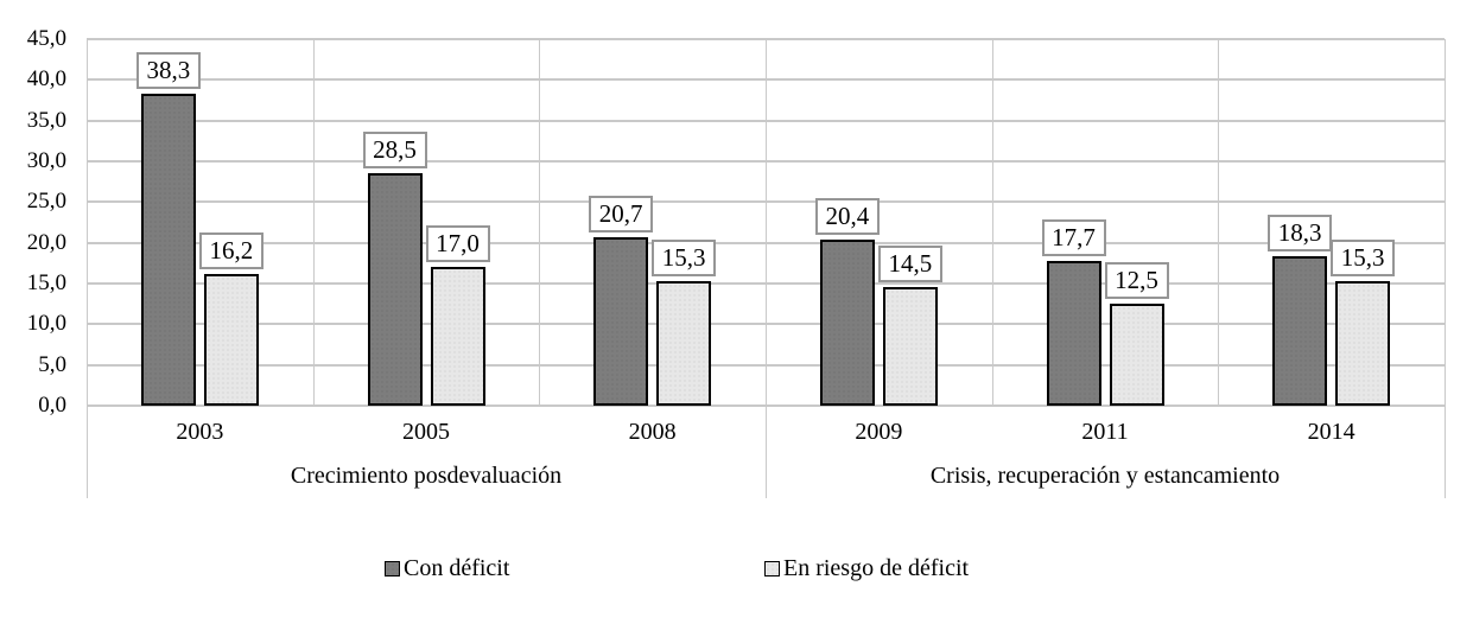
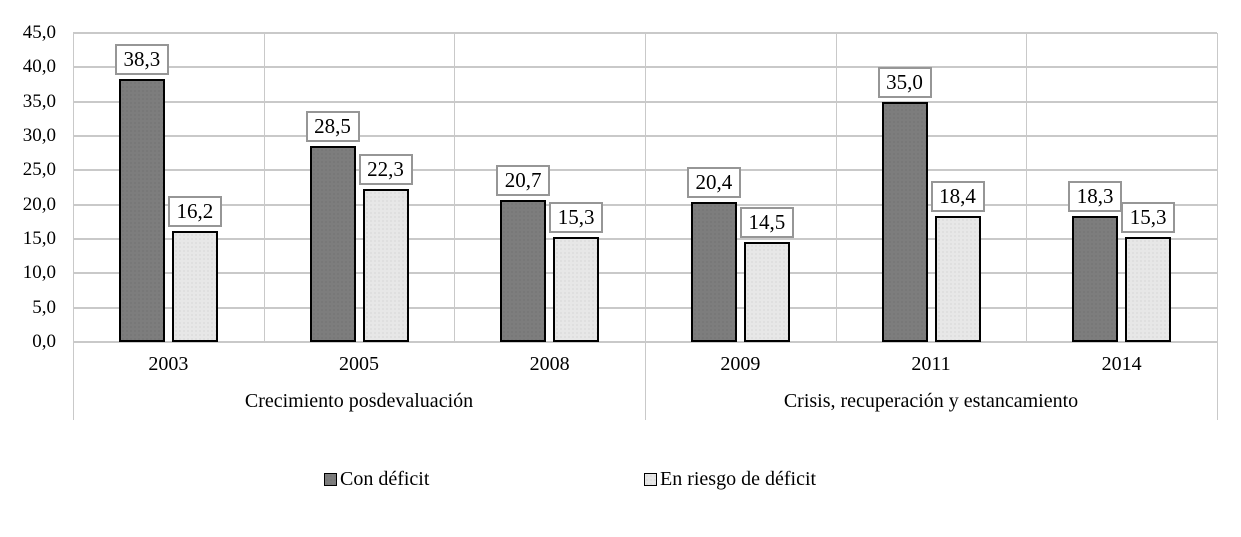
En riesgo de déficit/2005: 17,0 -> 22,3
Con déficit/2011: 17,7 -> 35,0
En riesgo de déficit/2011: 12,5 -> 18,4
